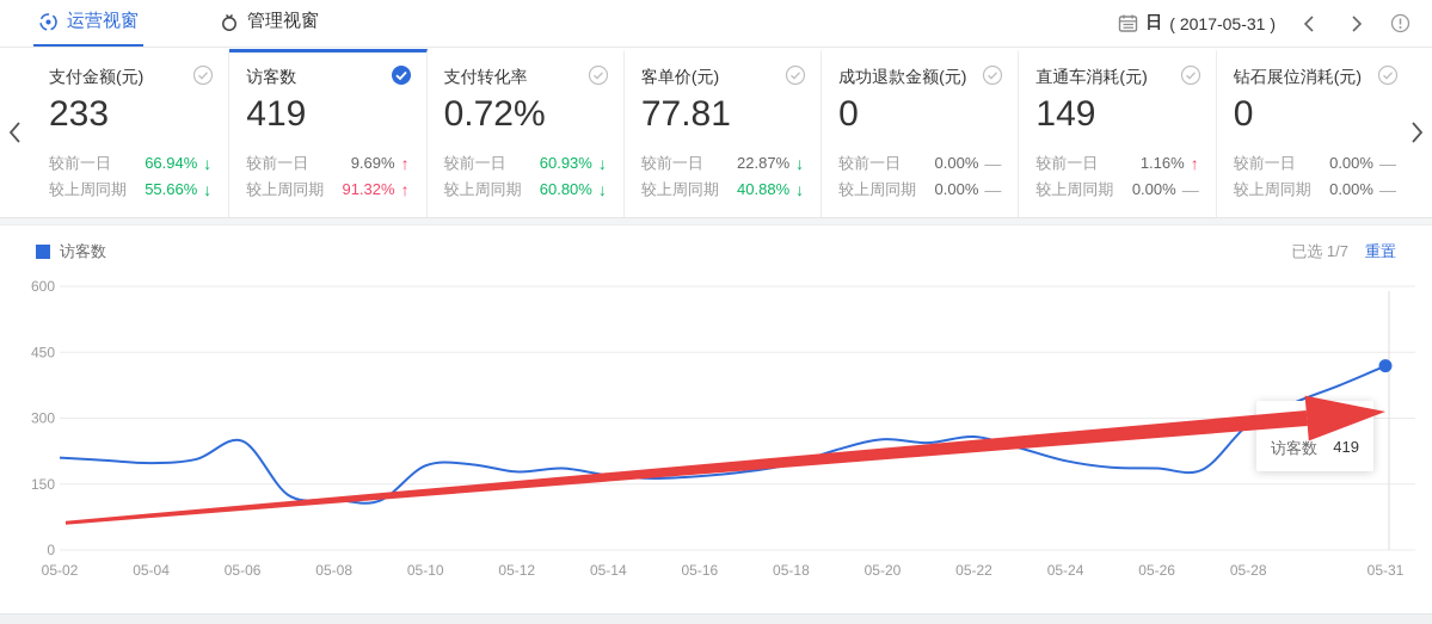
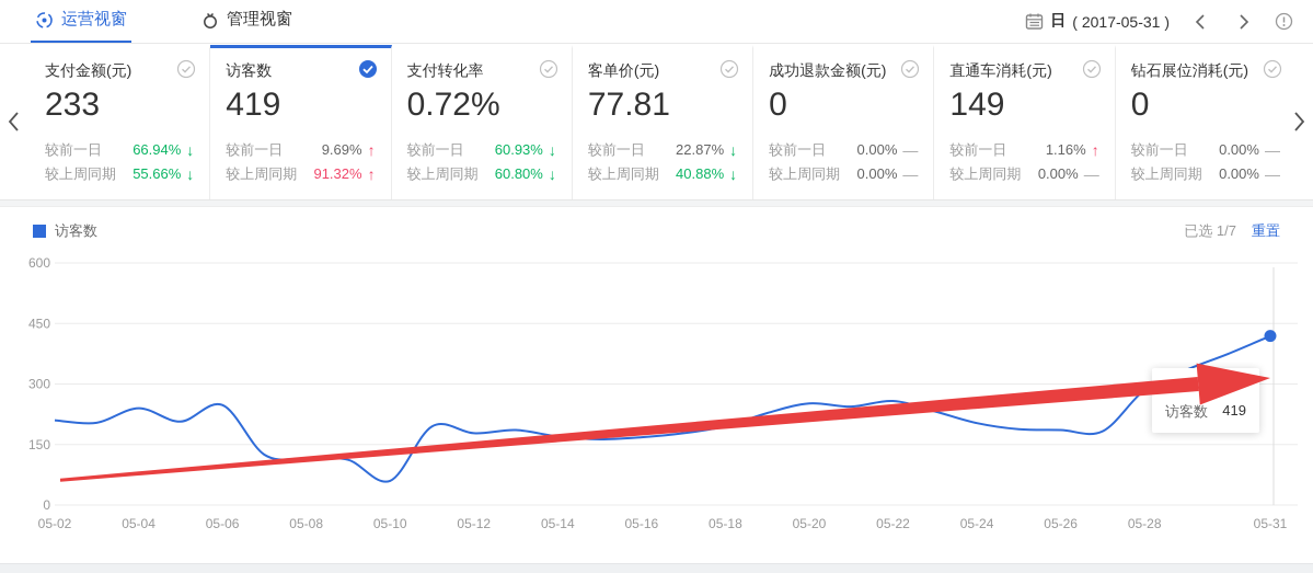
05-04: 200 -> 240
05-10: 190 -> 60
